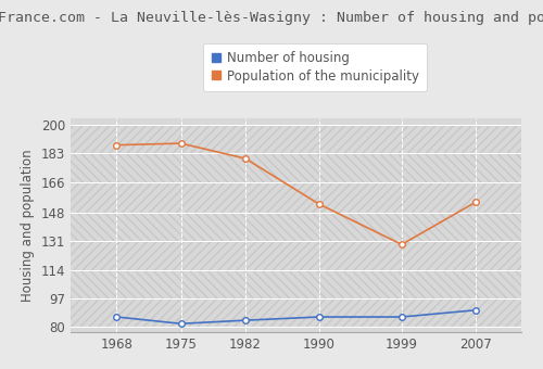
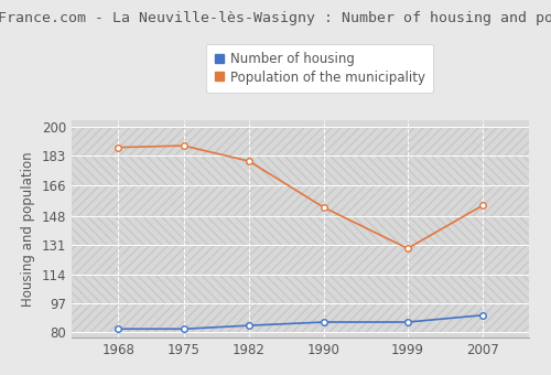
Number of housing/1968: 86 -> 82
